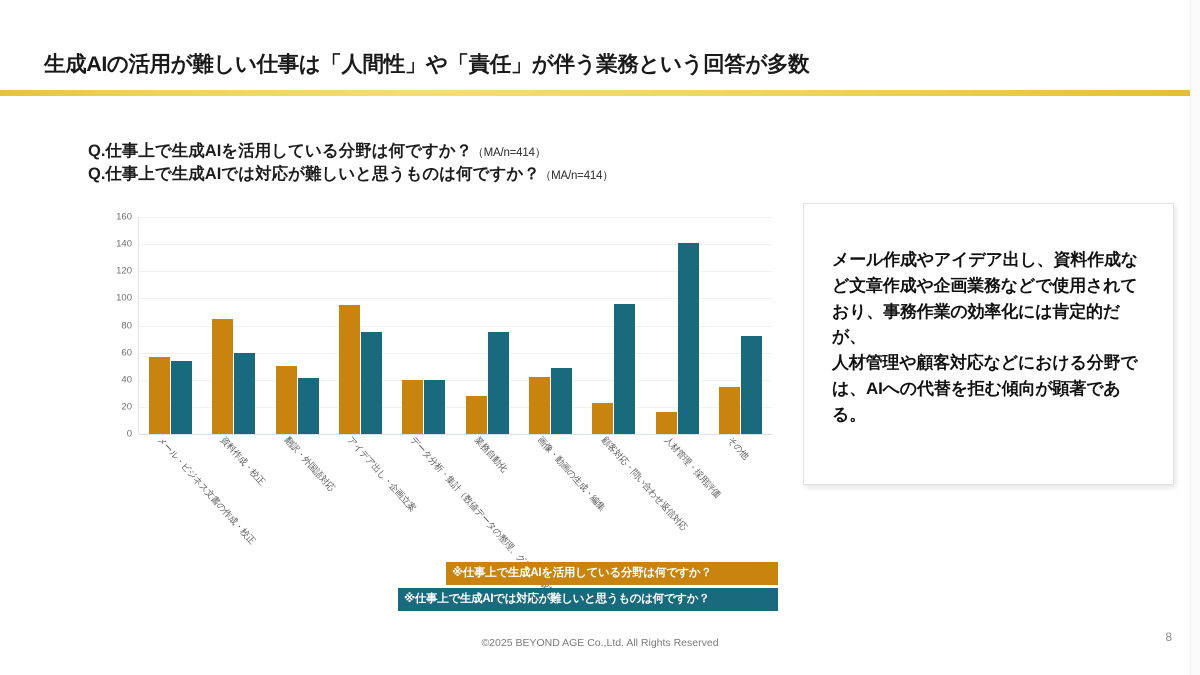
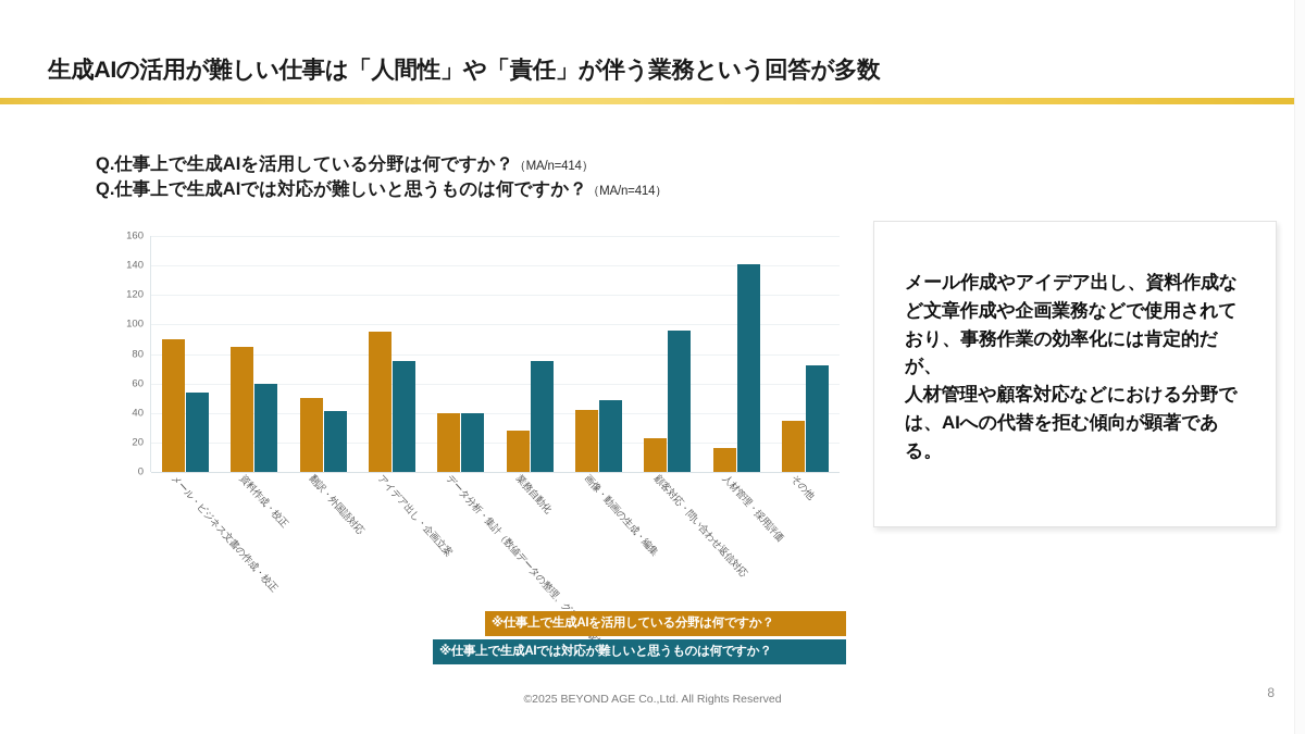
※仕事上で生成AIを活用している分野は何ですか？/メール・ビジネス文書の作成・校正: 57 -> 90
